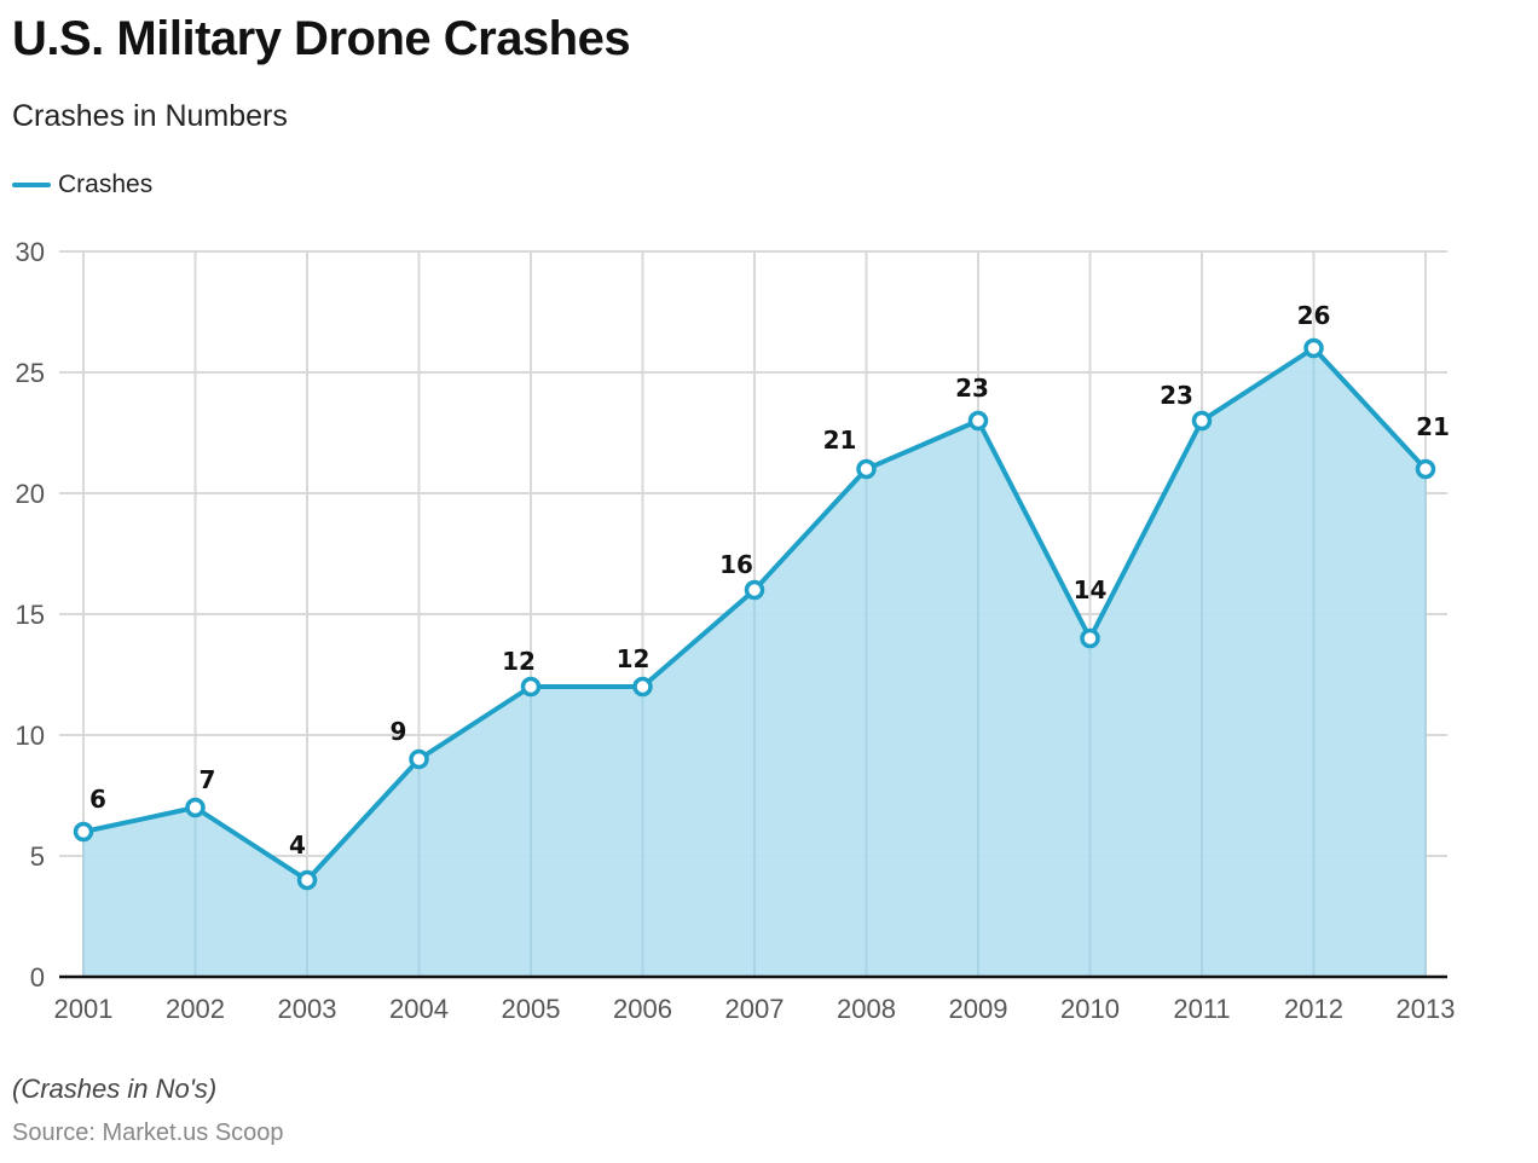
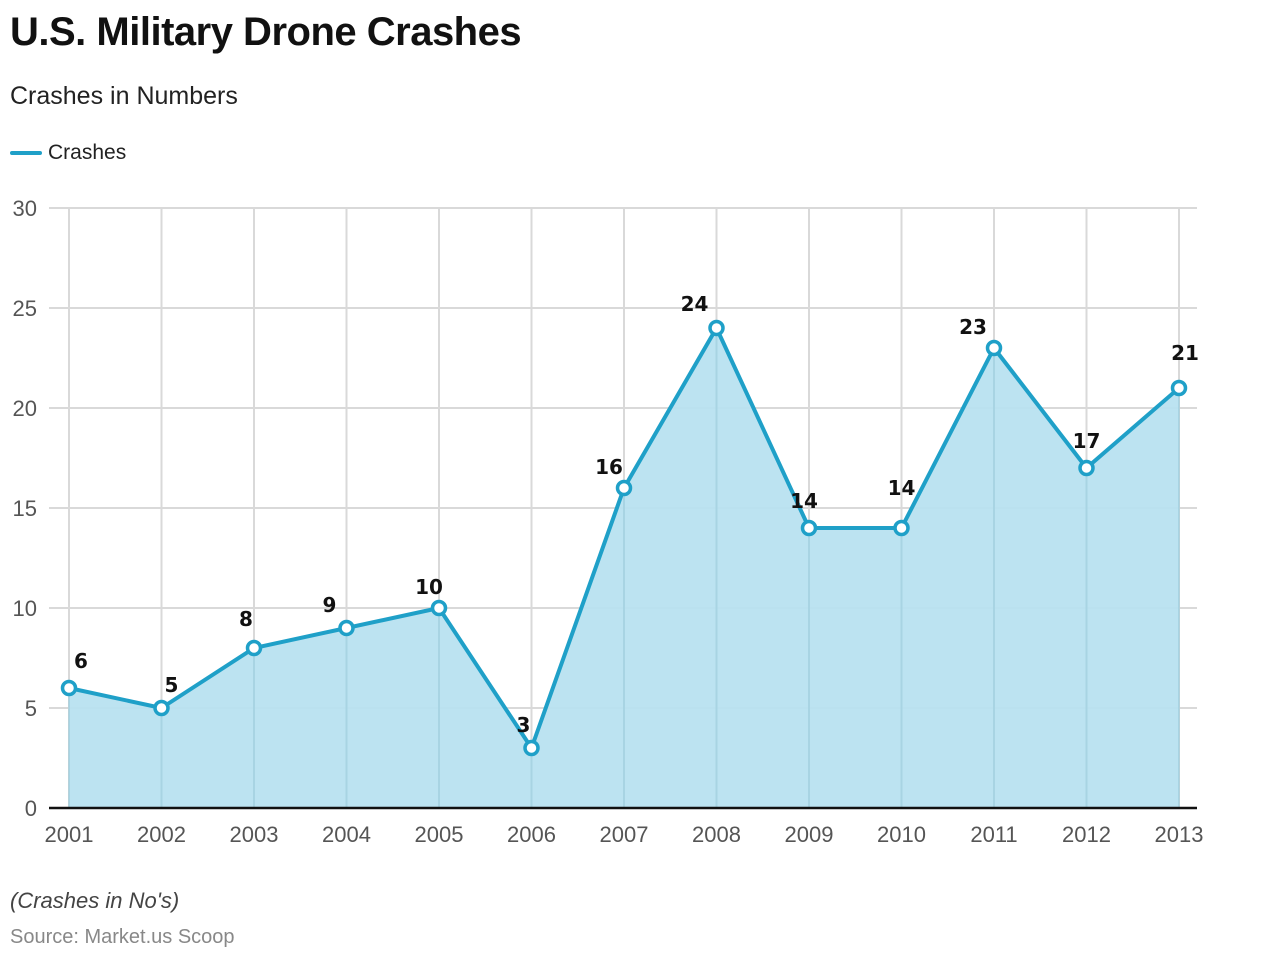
2002: 7 -> 5
2003: 4 -> 8
2005: 12 -> 10
2006: 12 -> 3
2008: 21 -> 24
2009: 23 -> 14
2012: 26 -> 17
